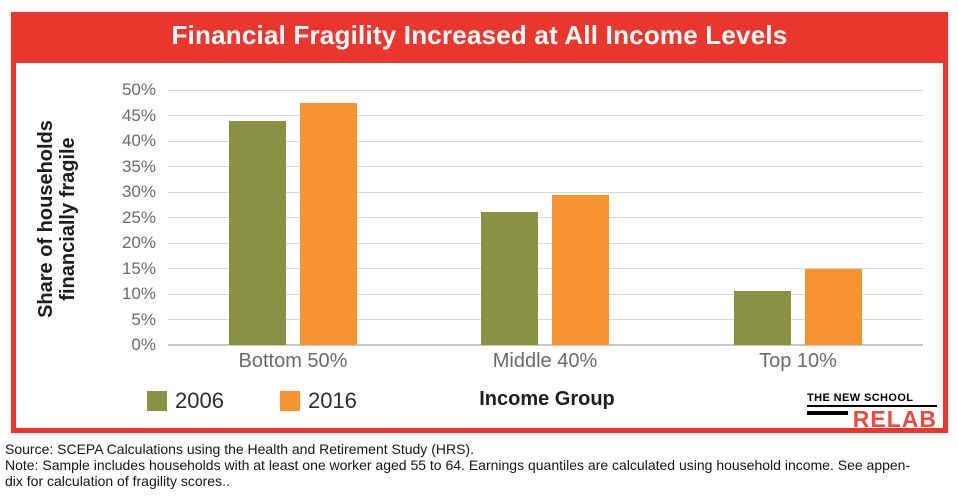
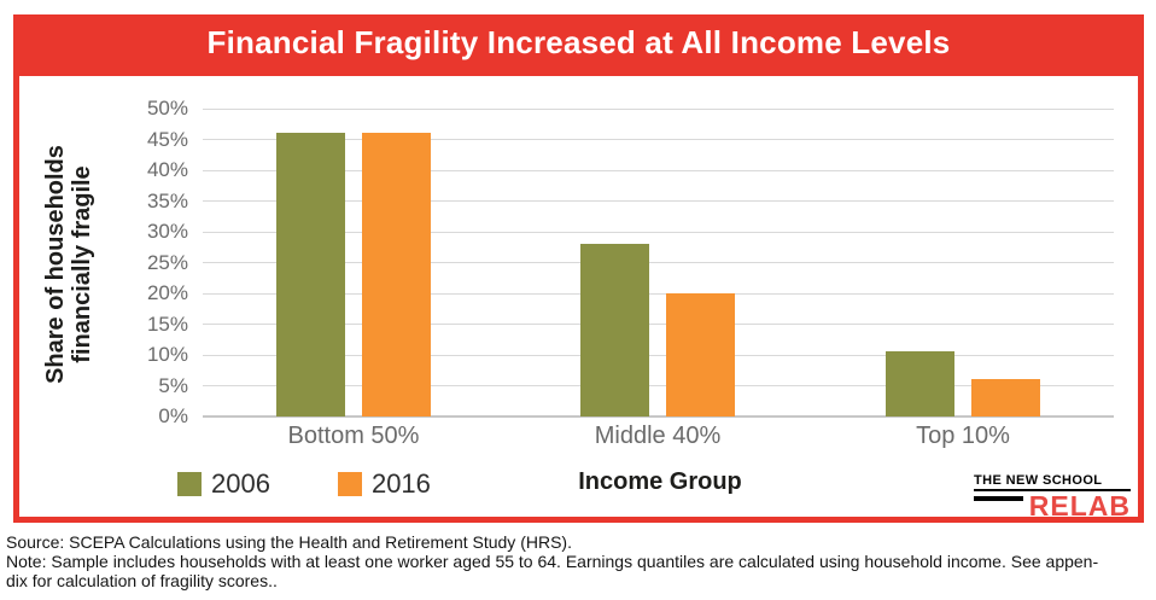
2006/Bottom 50%: 44% -> 46%
2016/Bottom 50%: 48% -> 46%
2006/Middle 40%: 26% -> 28%
2016/Middle 40%: 30% -> 20%
2016/Top 10%: 15% -> 6%
